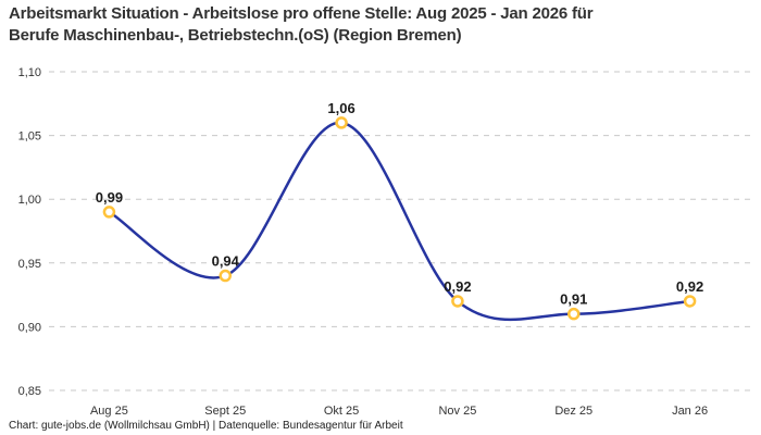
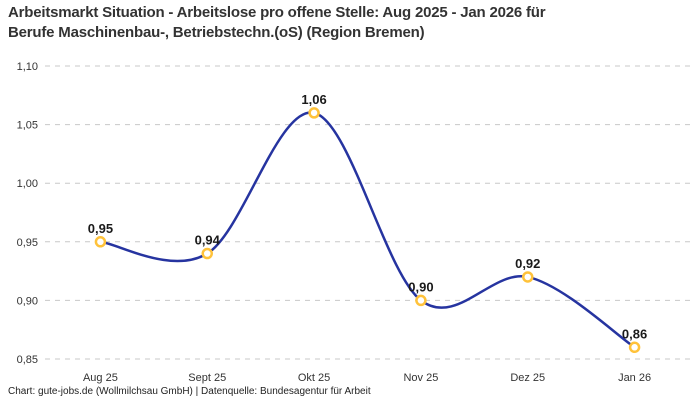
Aug 25: 0,99 -> 0,95
Nov 25: 0,92 -> 0,90
Dez 25: 0,91 -> 0,92
Jan 26: 0,92 -> 0,86
